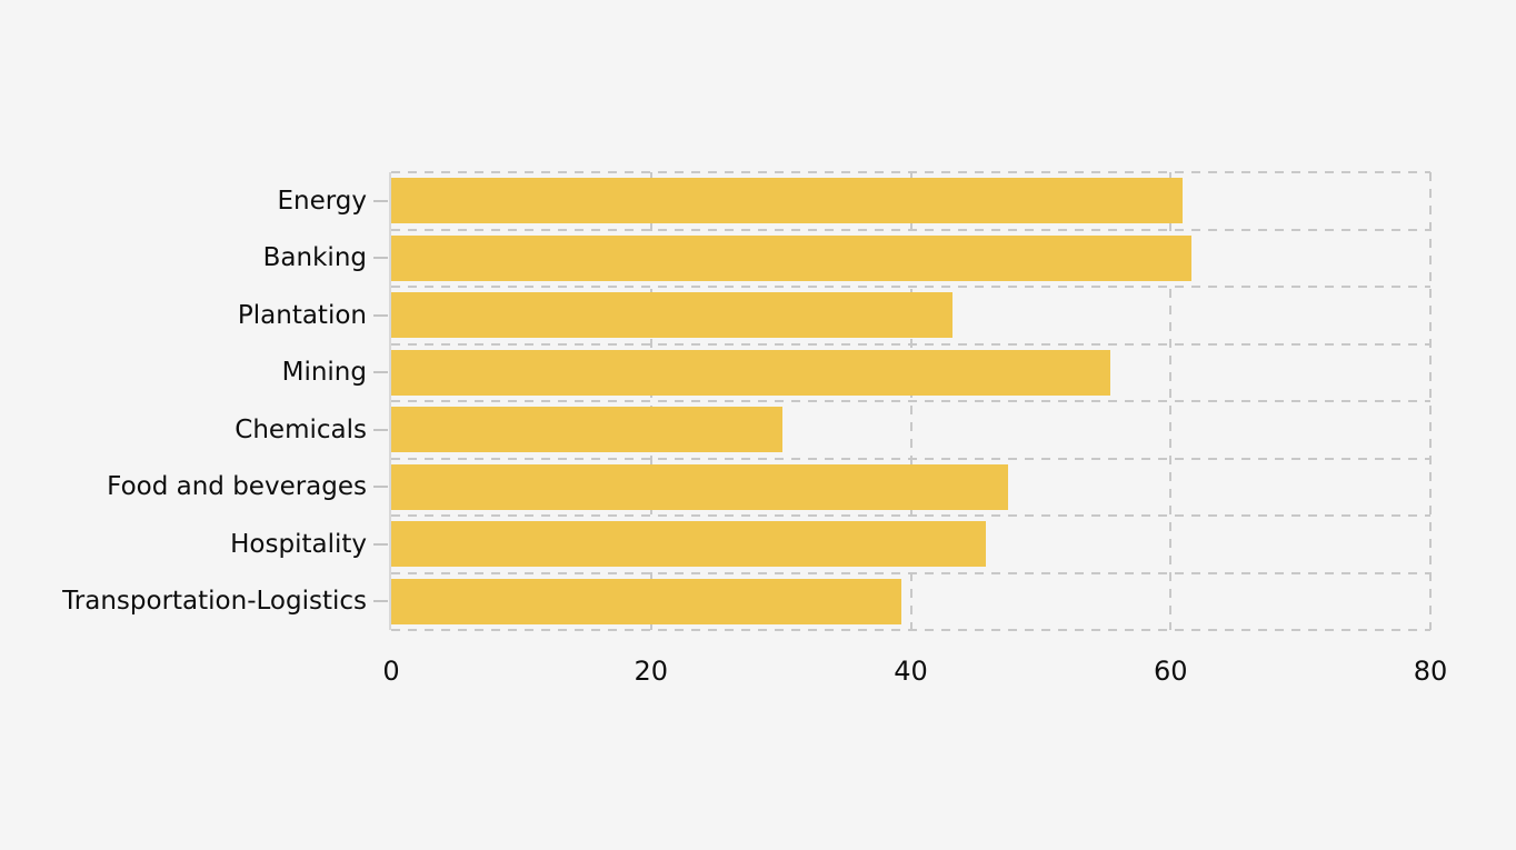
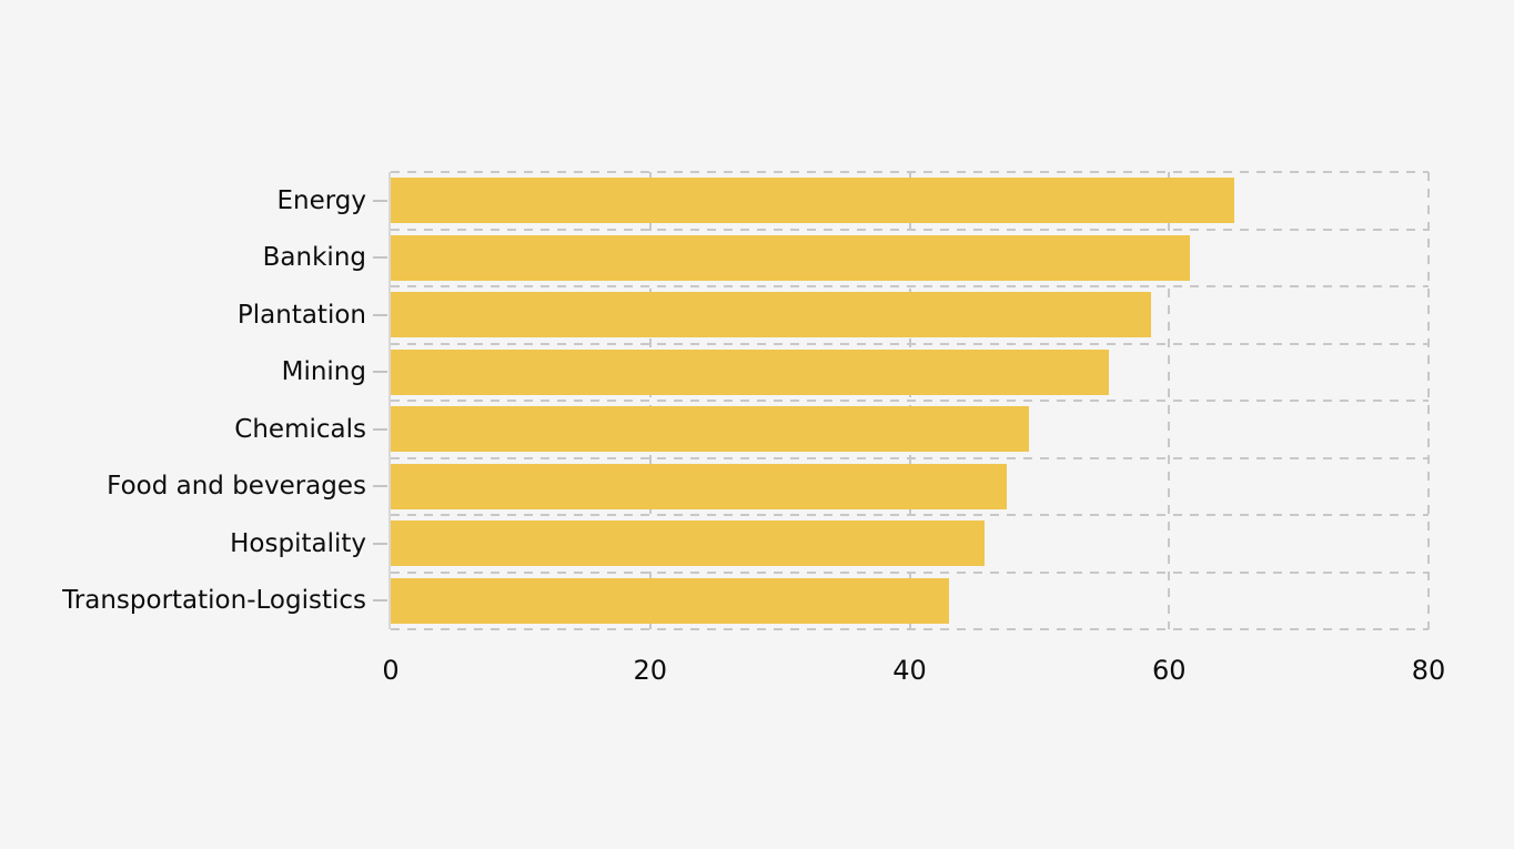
Energy: 60.9 -> 65.0
Plantation: 43.2 -> 58.6
Chemicals: 30.1 -> 49.2
Transportation-Logistics: 39.3 -> 43.0
